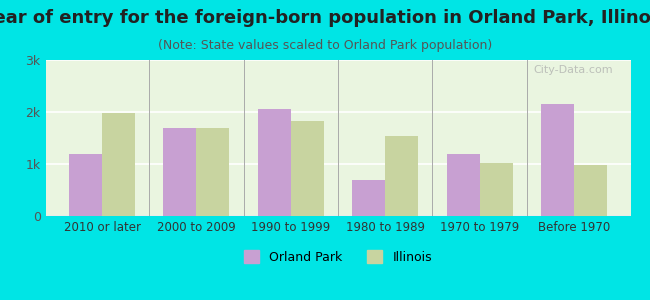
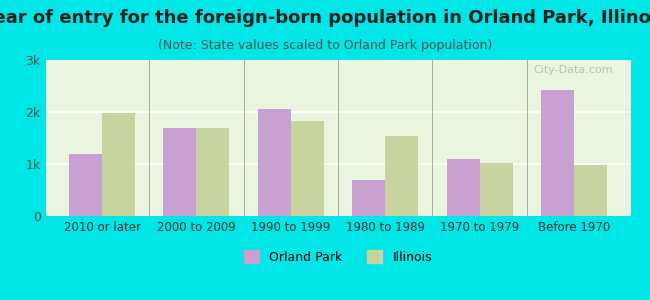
Orland Park/1970 to 1979: 1.20k -> 1.10k
Orland Park/Before 1970: 2.15k -> 2.42k
